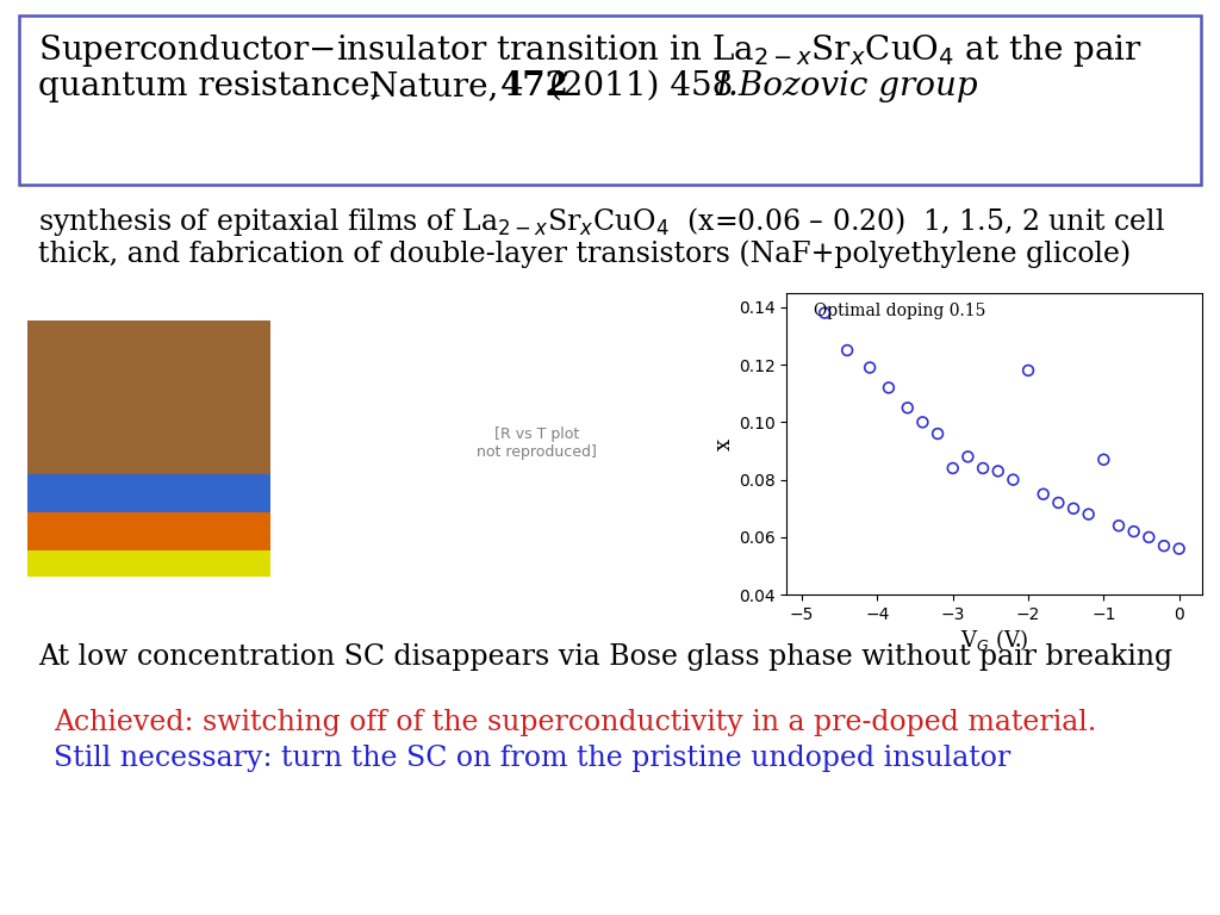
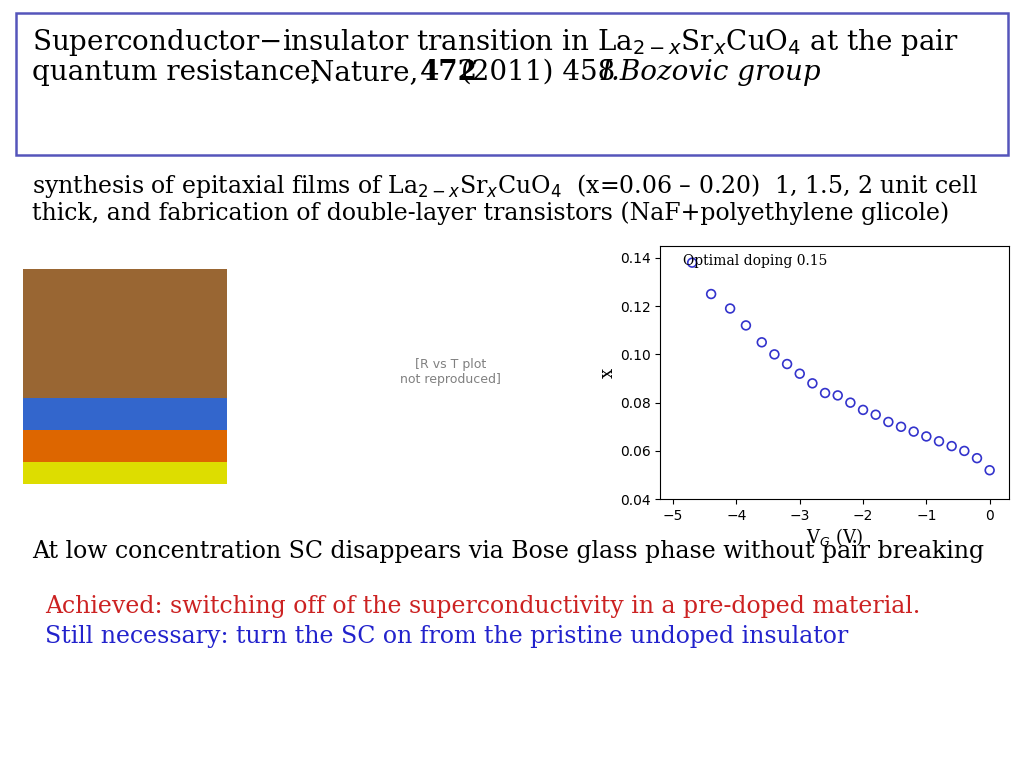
−3: 0.084 -> 0.092
−2: 0.118 -> 0.077
−1: 0.087 -> 0.066
0: 0.056 -> 0.052
